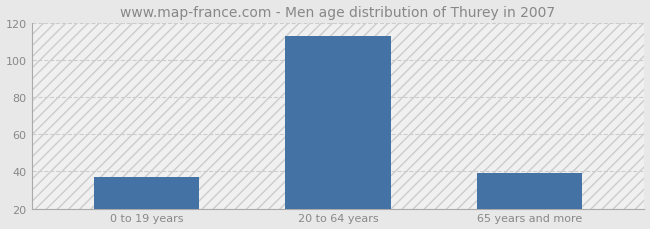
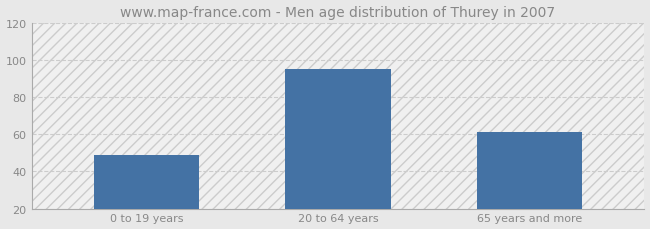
0 to 19 years: 37 -> 49
20 to 64 years: 113 -> 95
65 years and more: 39 -> 61
